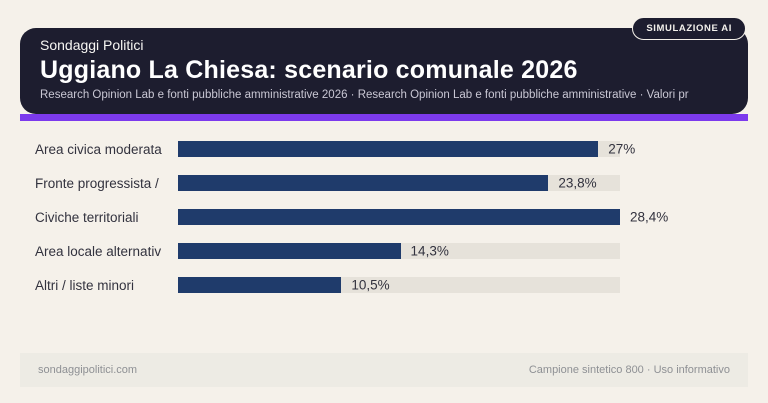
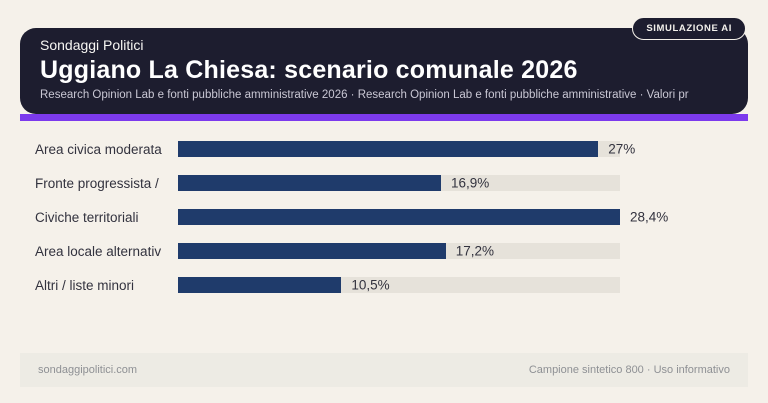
Fronte progressista /: 23,8% -> 16,9%
Area locale alternativ: 14,3% -> 17,2%
